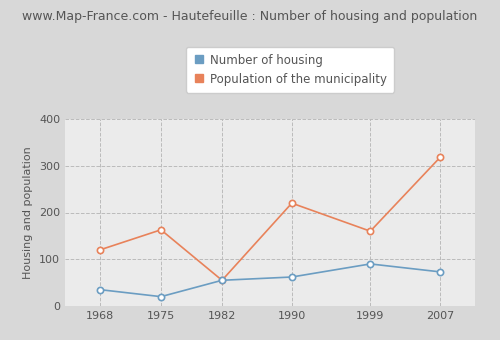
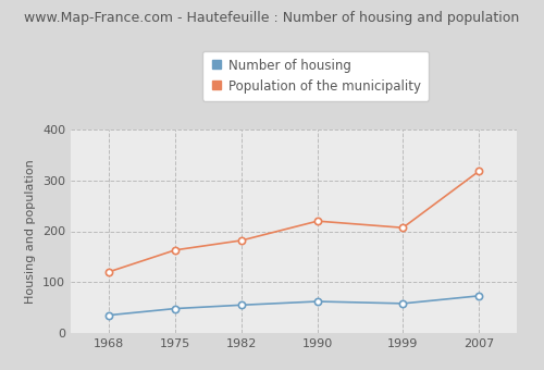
Number of housing/1975: 20 -> 48
Population of the municipality/1982: 55 -> 182
Number of housing/1999: 90 -> 58
Population of the municipality/1999: 160 -> 207
